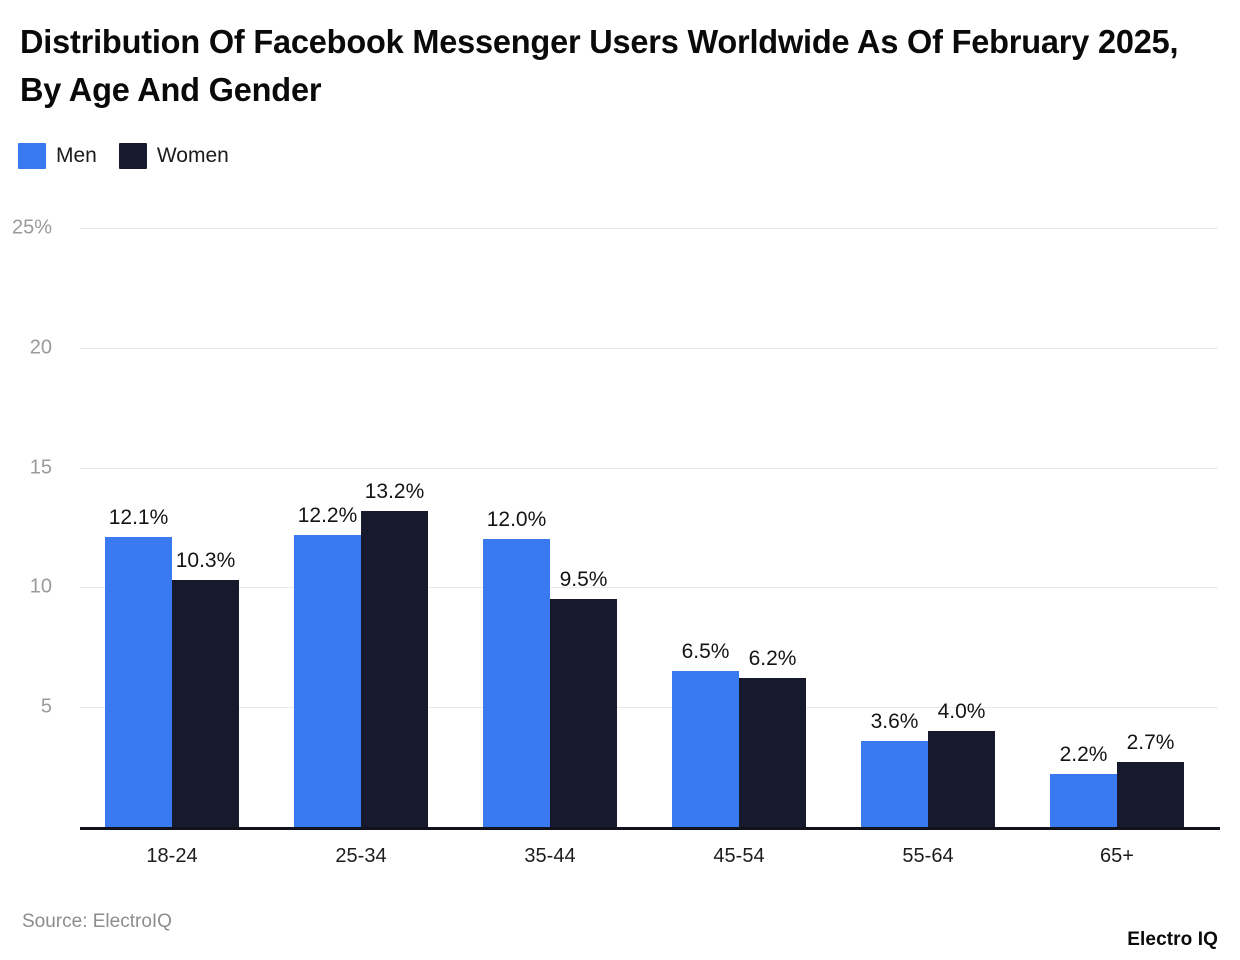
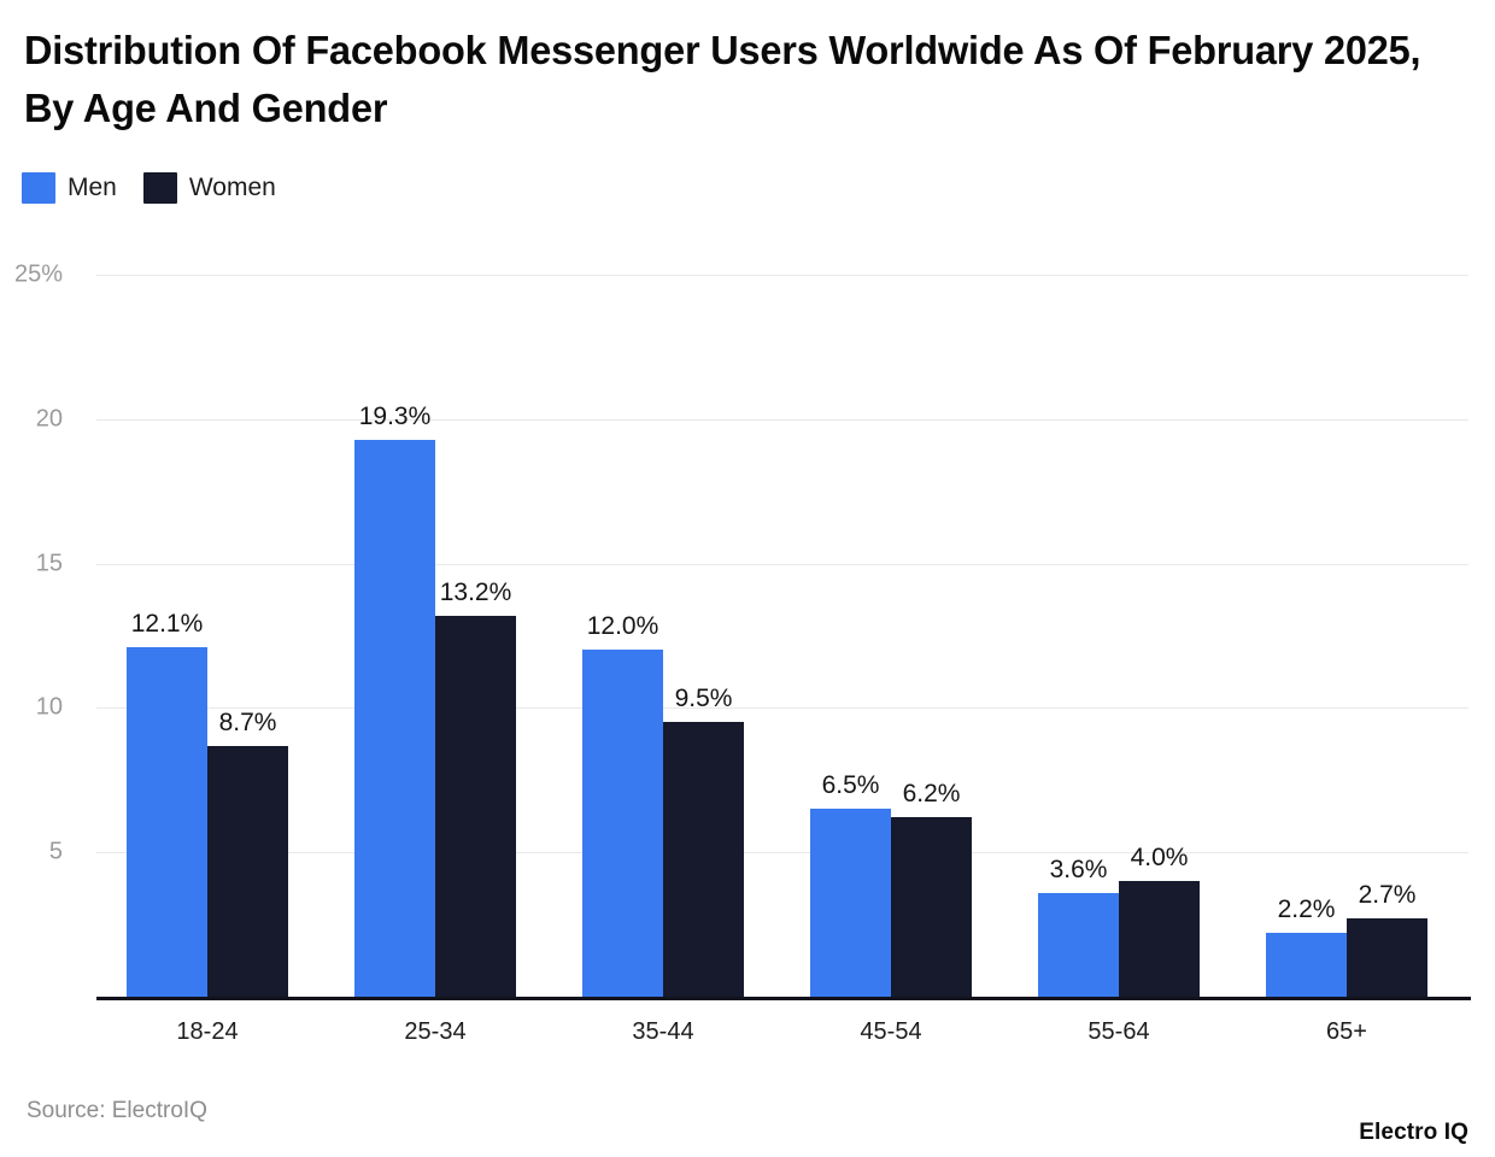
Women/18-24: 10.3% -> 8.7%
Men/25-34: 12.2% -> 19.3%
